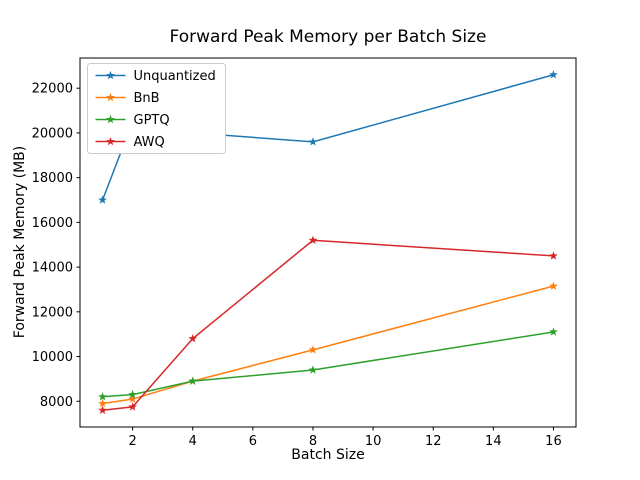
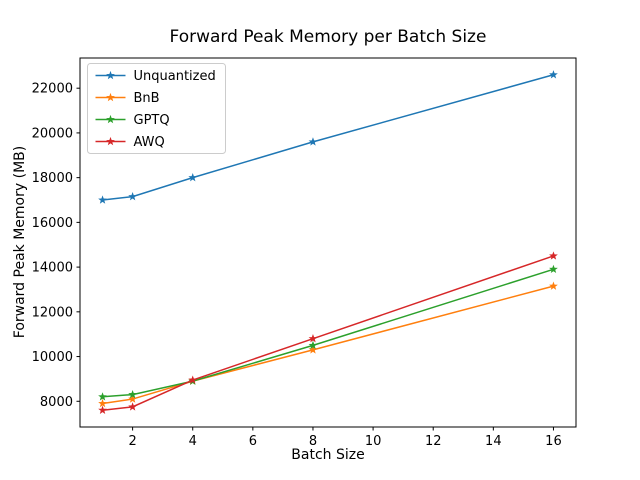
Unquantized/2: 20500 -> 17200
Unquantized/4: 20000 -> 18000
AWQ/4: 10800 -> 9000
GPTQ/8: 9400 -> 10500
AWQ/8: 15200 -> 10800
GPTQ/16: 11100 -> 13900
